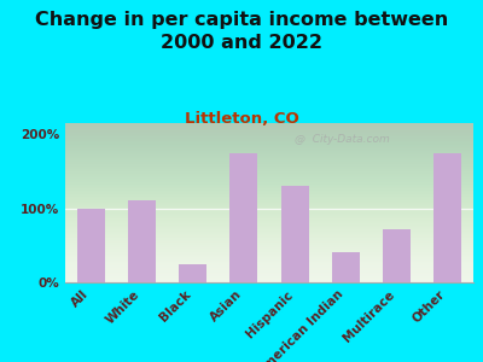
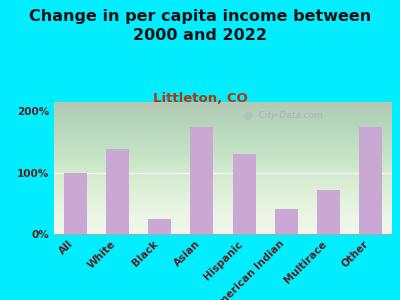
White: 110% -> 138%
